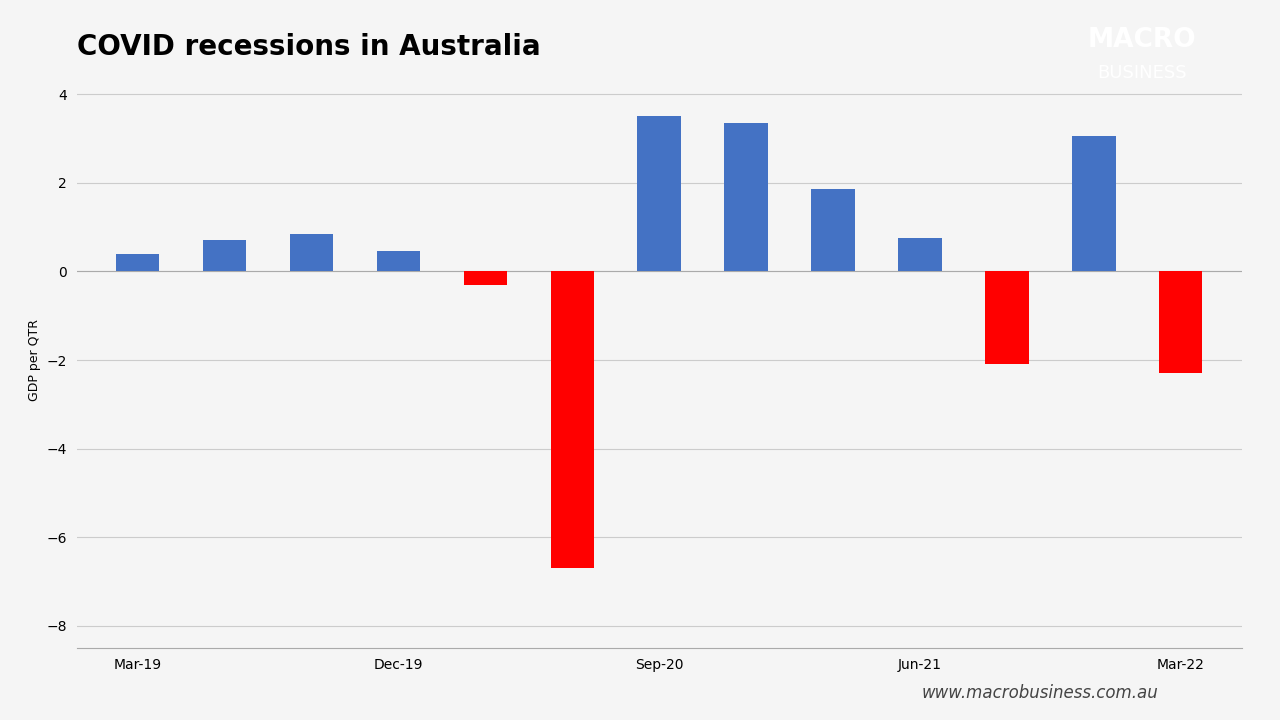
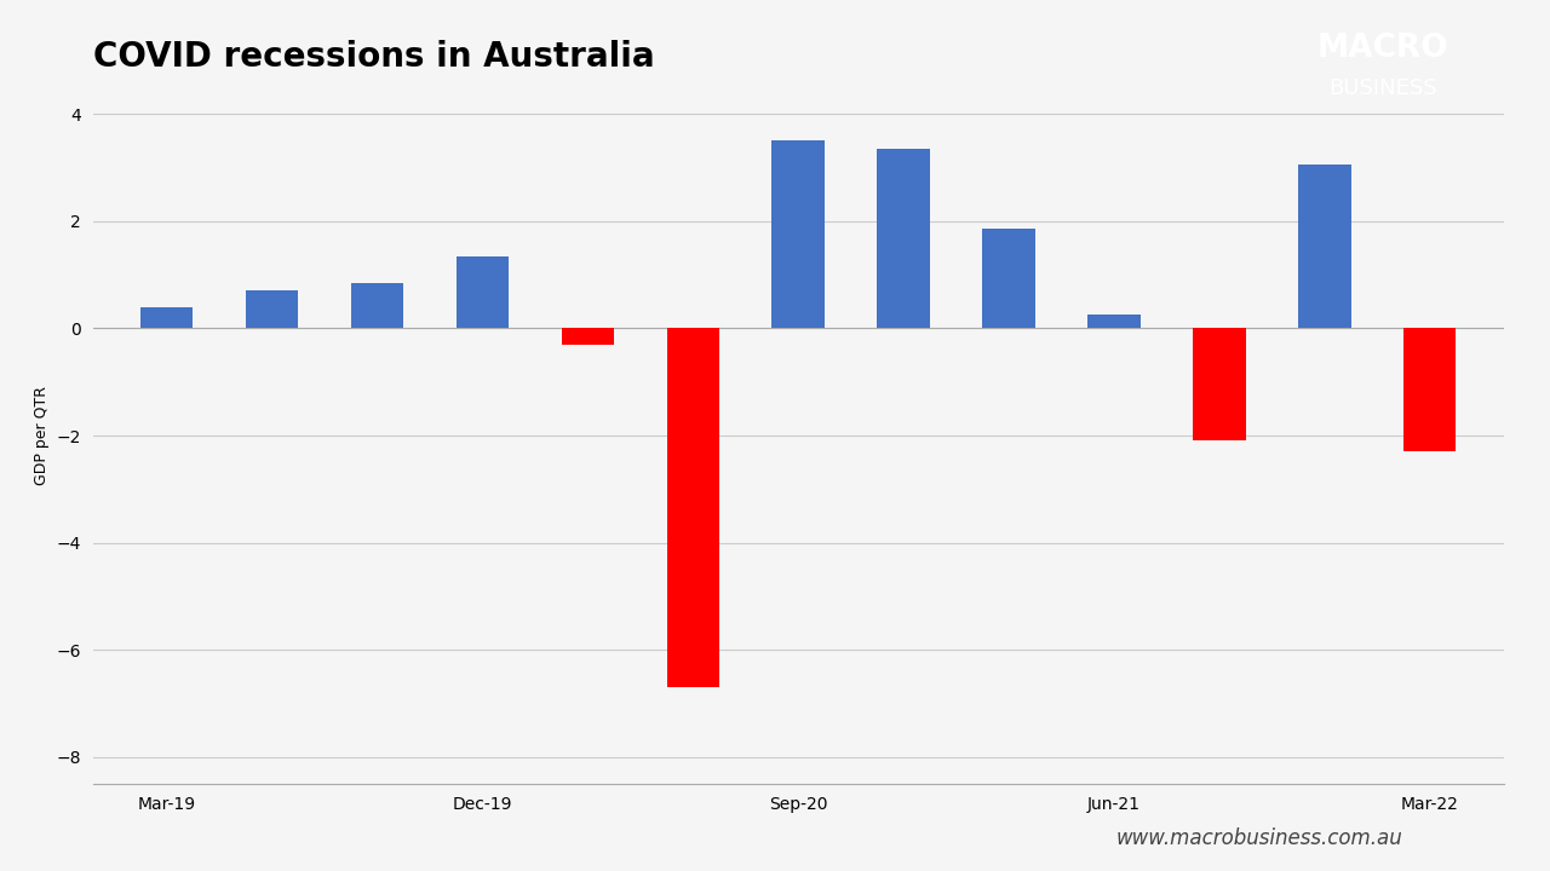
Dec-19: 0.45 -> 1.35
Jun-21: 0.75 -> 0.25
